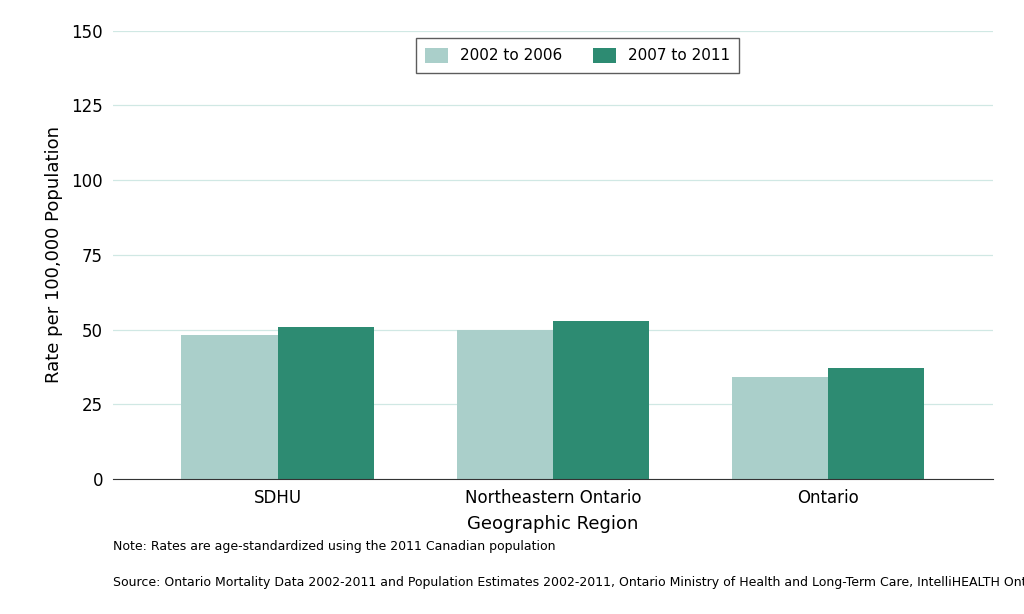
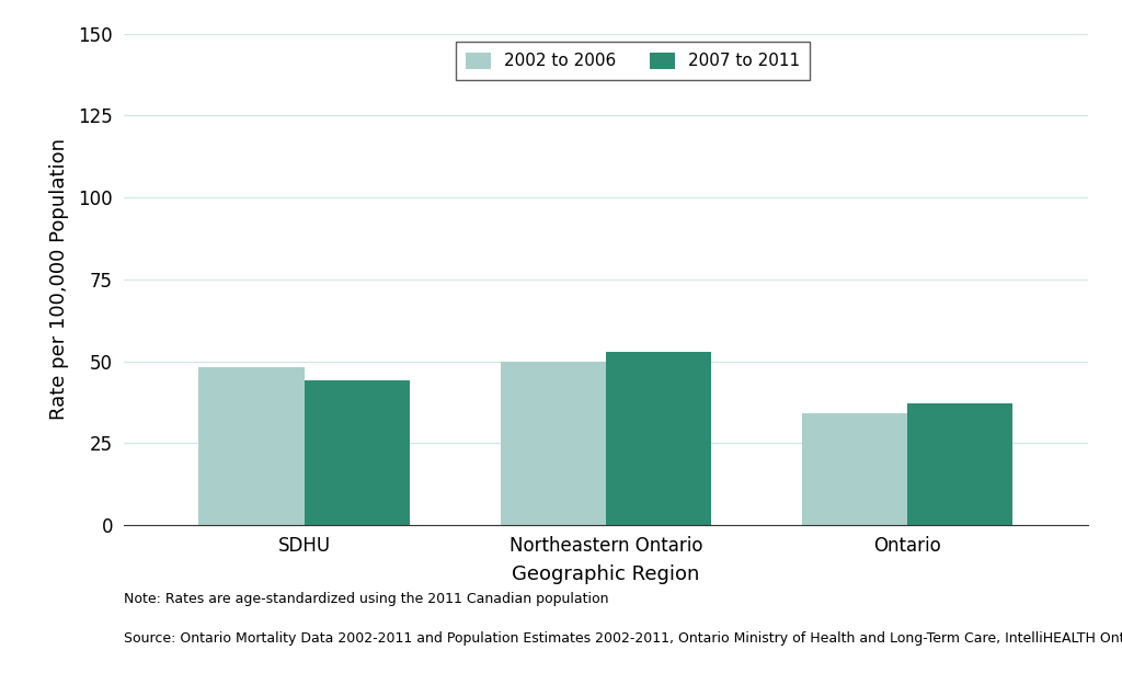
2007 to 2011/SDHU: 51 -> 44
